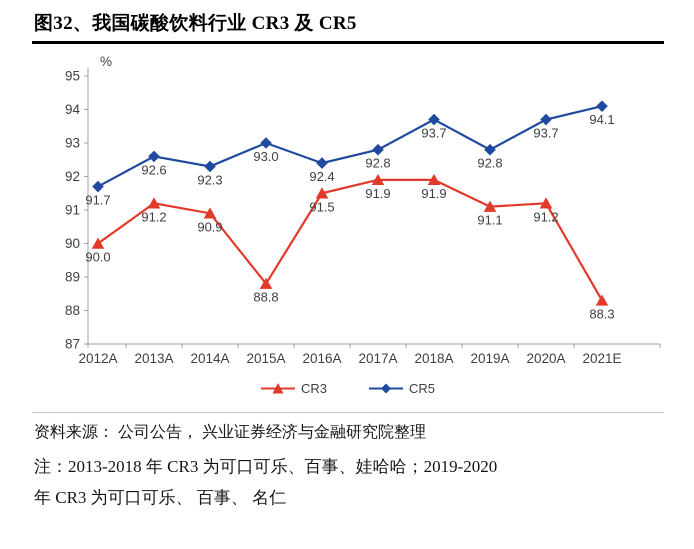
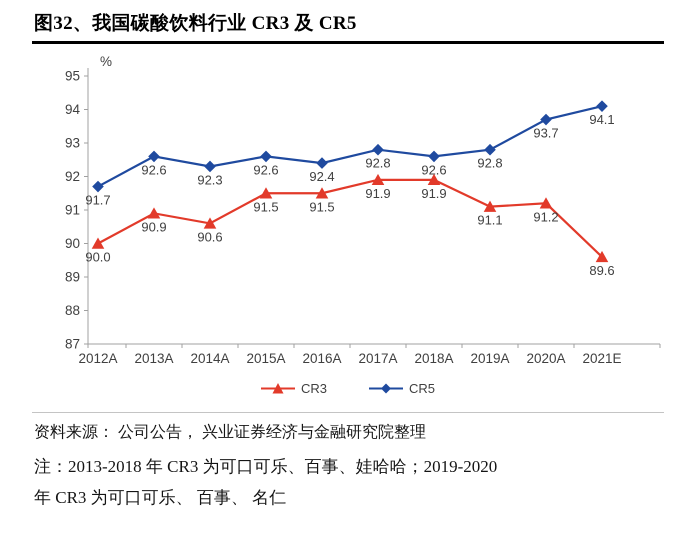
CR3/2013A: 91.2 -> 90.9
CR3/2014A: 90.9 -> 90.6
CR3/2015A: 88.8 -> 91.5
CR5/2015A: 93.0 -> 92.6
CR5/2018A: 93.7 -> 92.6
CR3/2021E: 88.3 -> 89.6
